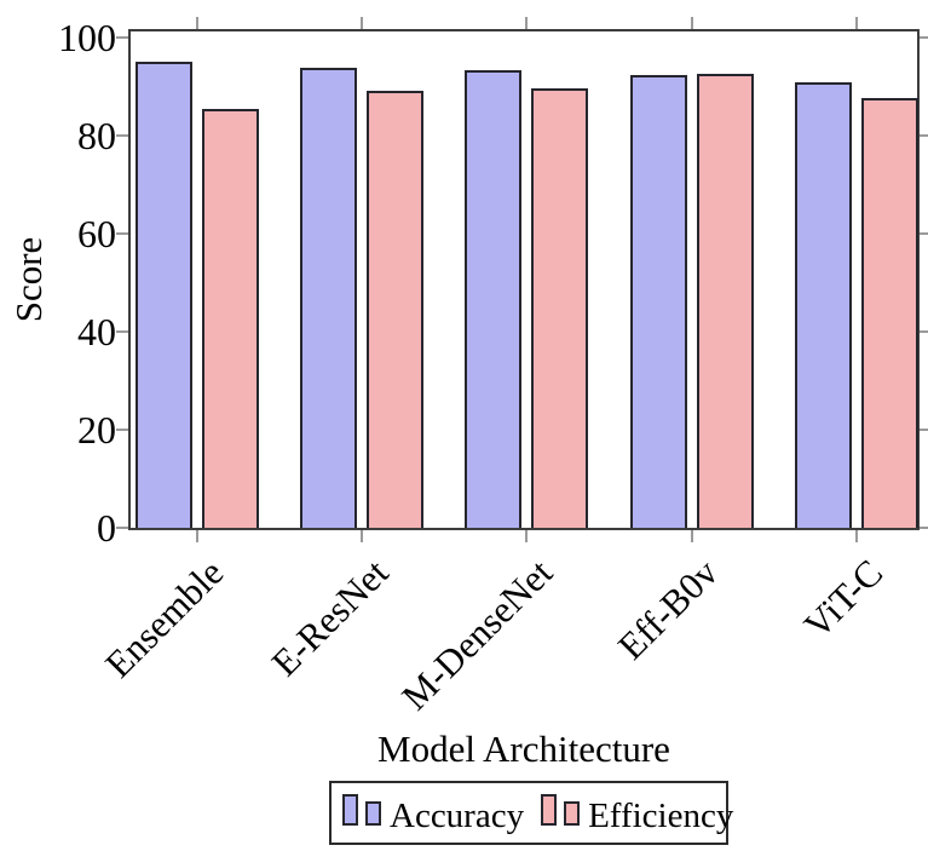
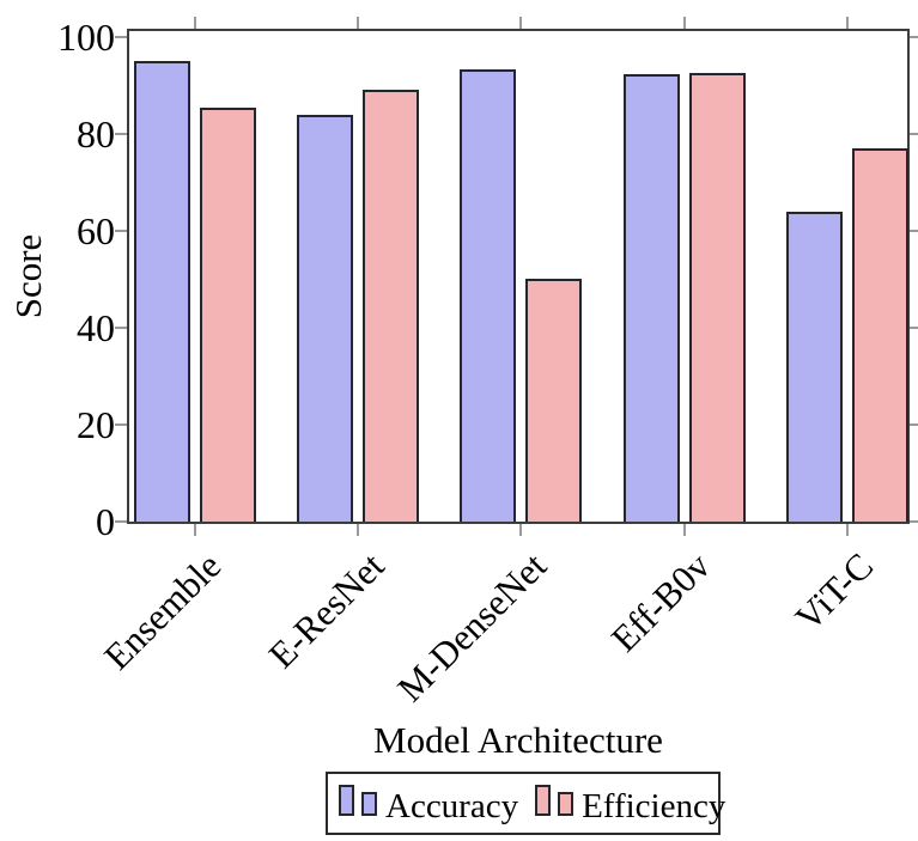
Accuracy/E-ResNet: 94 -> 84
Efficiency/M-DenseNet: 90 -> 50
Accuracy/ViT-C: 91 -> 64
Efficiency/ViT-C: 88 -> 77
